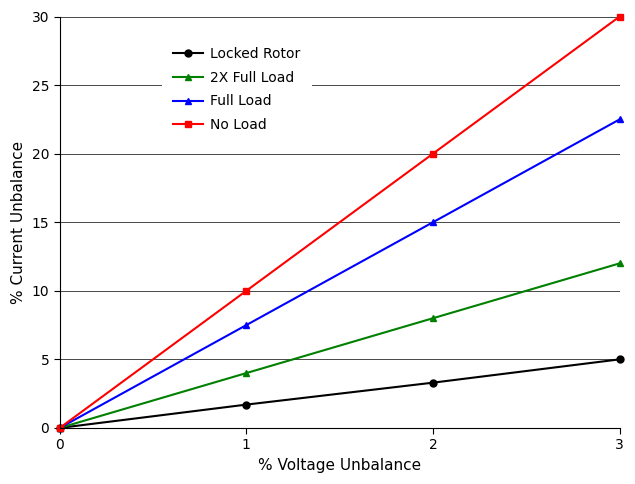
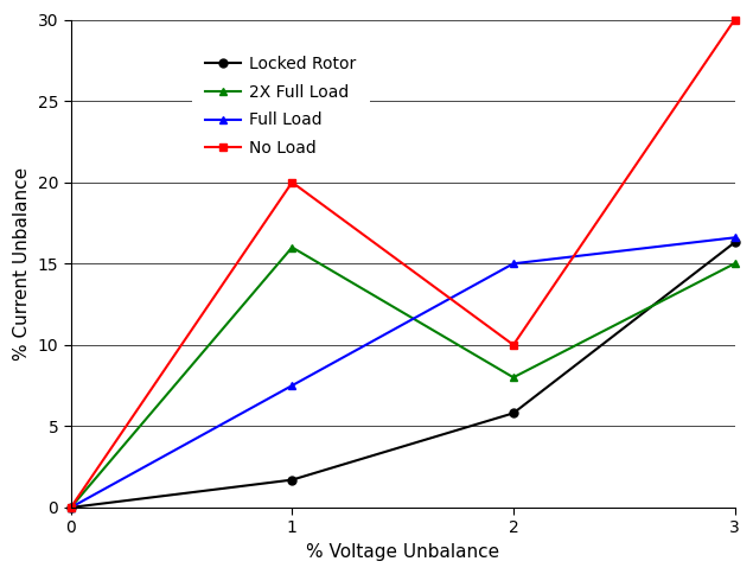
2X Full Load/1: 4 -> 16
No Load/1: 10 -> 20
Locked Rotor/2: 3.3 -> 5.8
No Load/2: 20 -> 10
Locked Rotor/3: 5.0 -> 16.3
2X Full Load/3: 12 -> 15
Full Load/3: 22.5 -> 16.6
